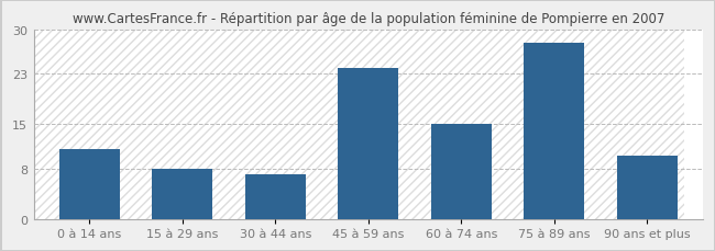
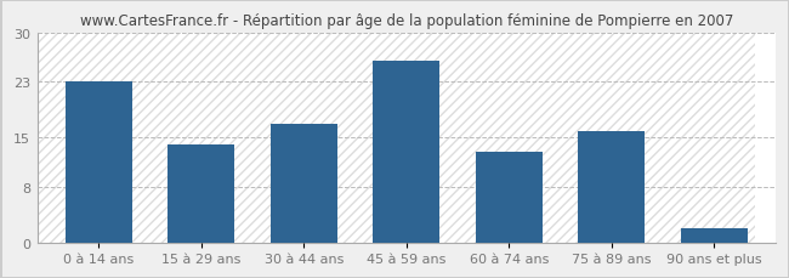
0 à 14 ans: 11 -> 23
15 à 29 ans: 8 -> 14
30 à 44 ans: 7 -> 17
45 à 59 ans: 24 -> 26
60 à 74 ans: 15 -> 13
75 à 89 ans: 28 -> 16
90 ans et plus: 10 -> 2
